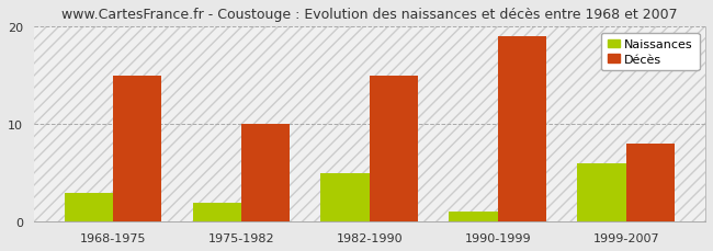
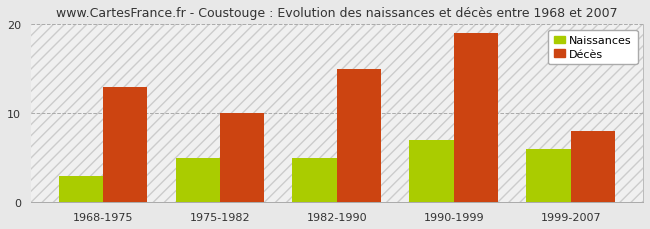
Décès/1968-1975: 15 -> 13
Naissances/1975-1982: 2 -> 5
Naissances/1990-1999: 1 -> 7
